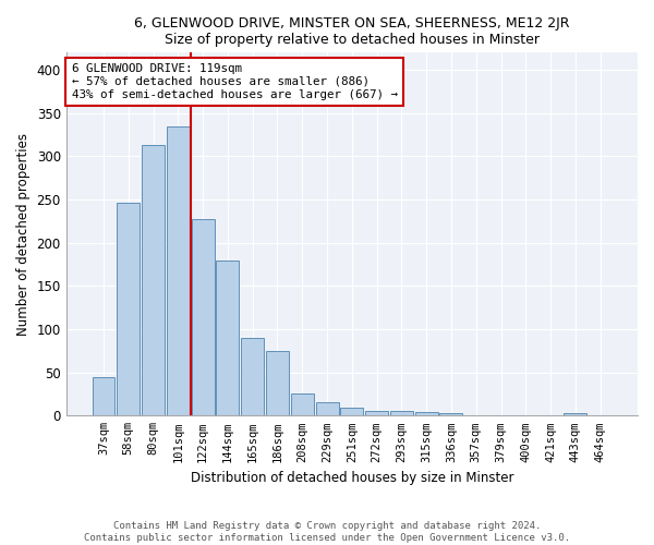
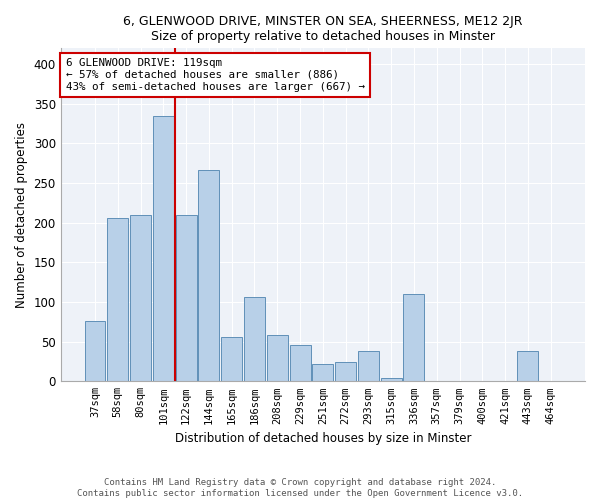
37sqm: 44 -> 76
58sqm: 246 -> 206
80sqm: 313 -> 210
122sqm: 228 -> 210
144sqm: 180 -> 266
165sqm: 90 -> 56
186sqm: 75 -> 106
208sqm: 26 -> 58
229sqm: 16 -> 46
251sqm: 9 -> 22
272sqm: 5 -> 24
293sqm: 5 -> 38
336sqm: 3 -> 110
443sqm: 3 -> 38
